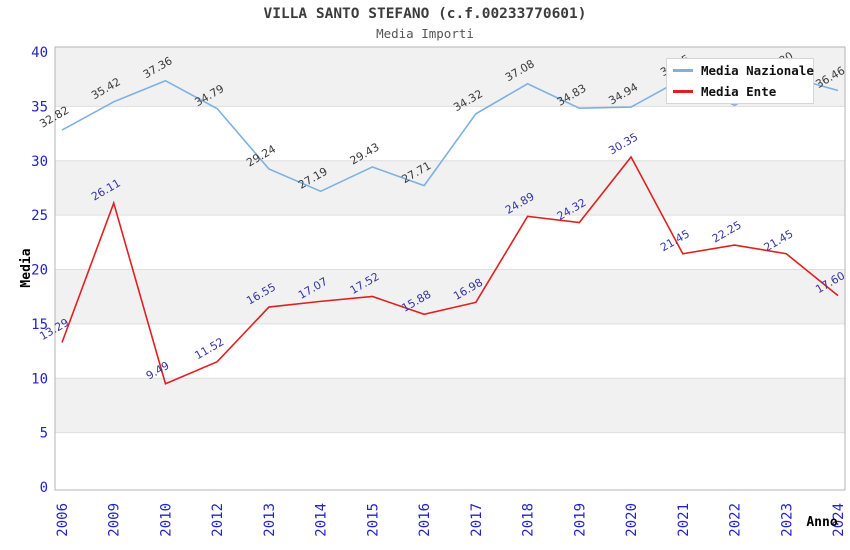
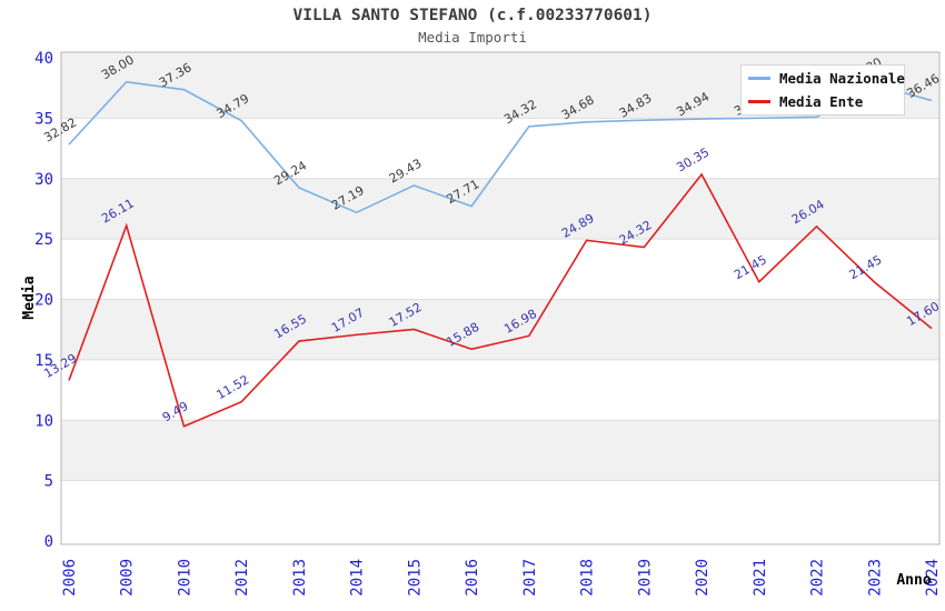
Media Nazionale/2009: 35.42 -> 38.00
Media Nazionale/2018: 37.08 -> 34.68
Media Nazionale/2021: 37.55 -> 35.00
Media Ente/2022: 22.25 -> 26.04
